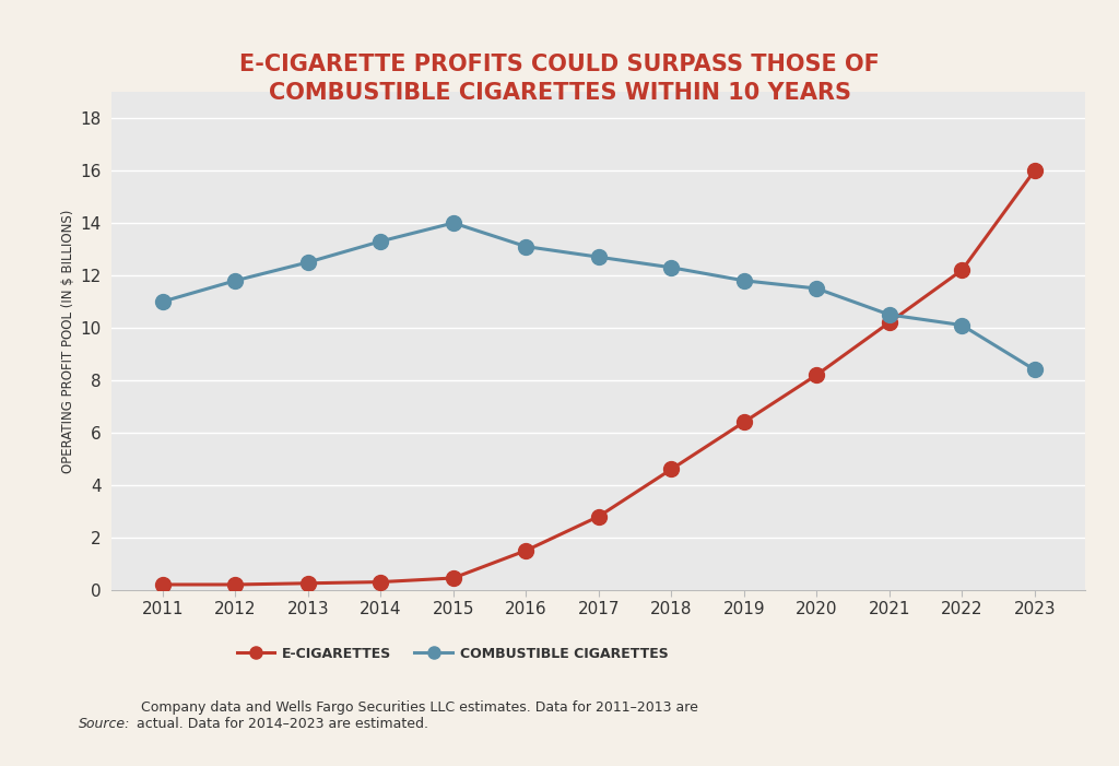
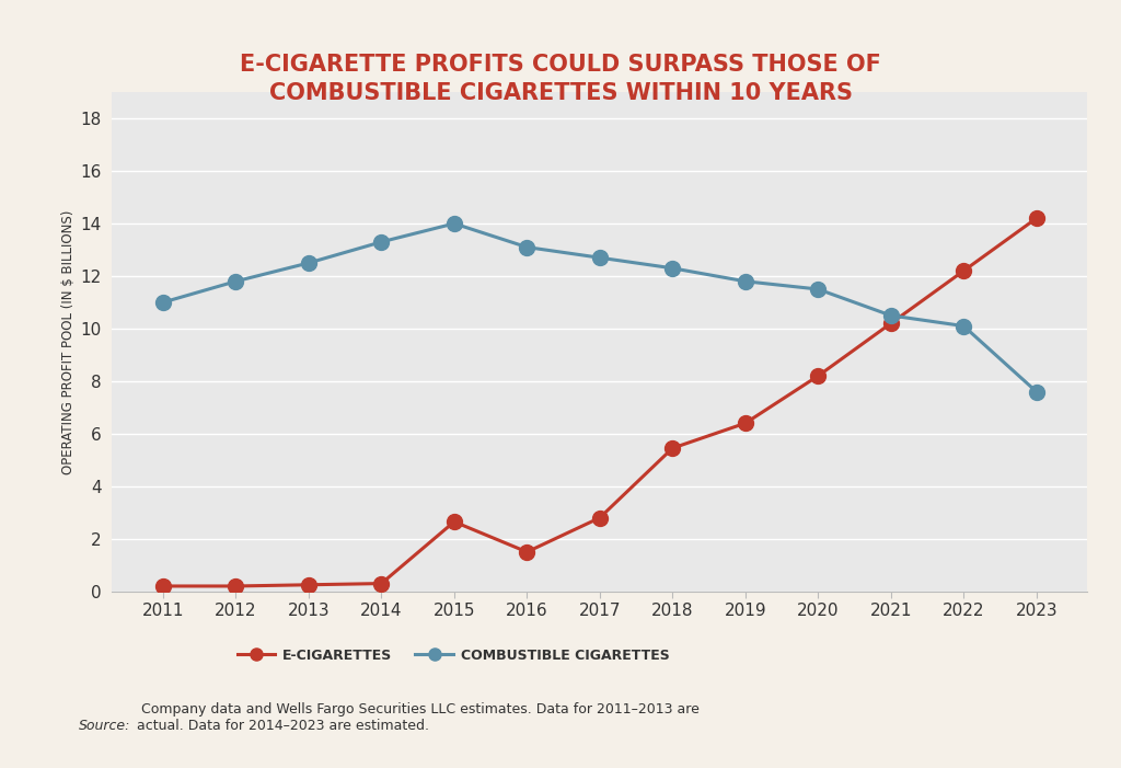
E-CIGARETTES/2015: 0.45 -> 2.65
E-CIGARETTES/2018: 4.60 -> 5.45
E-CIGARETTES/2023: 16.00 -> 14.20
COMBUSTIBLE CIGARETTES/2023: 8.4 -> 7.6
